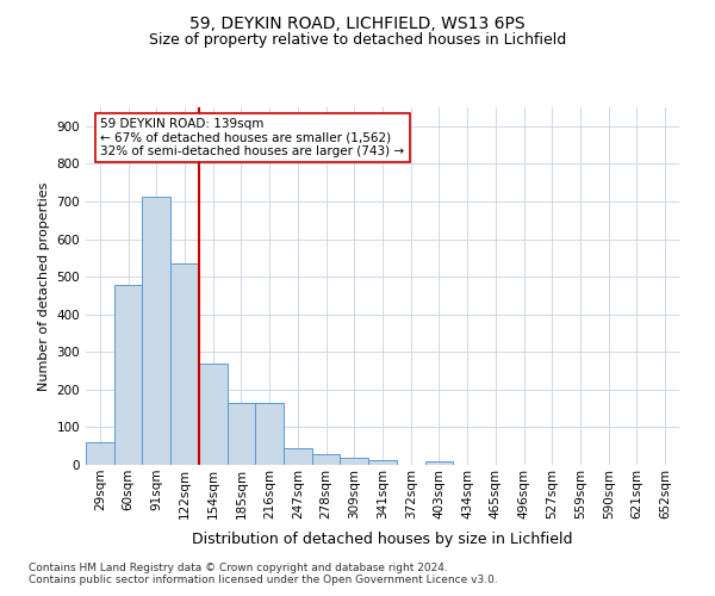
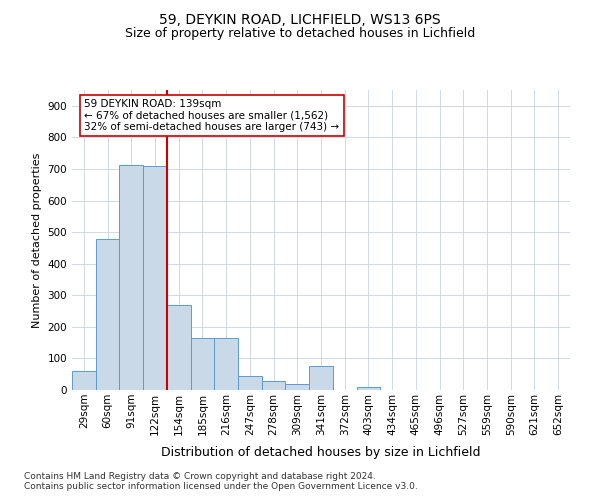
122sqm: 535 -> 710
341sqm: 14 -> 75
